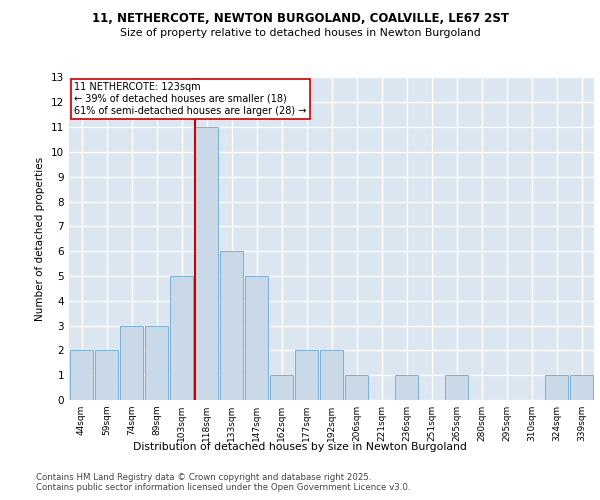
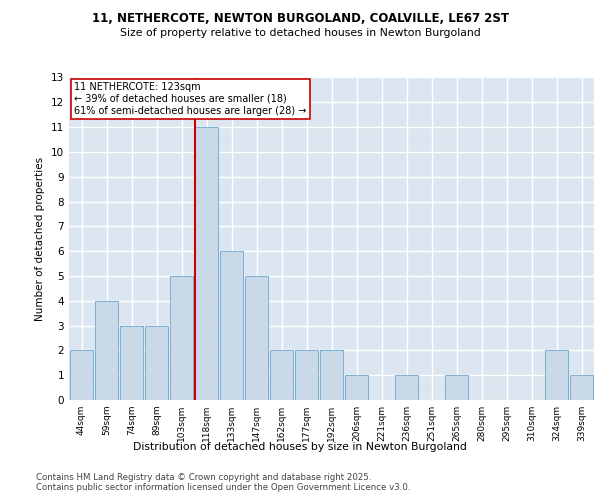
59sqm: 2 -> 4
162sqm: 1 -> 2
324sqm: 1 -> 2
